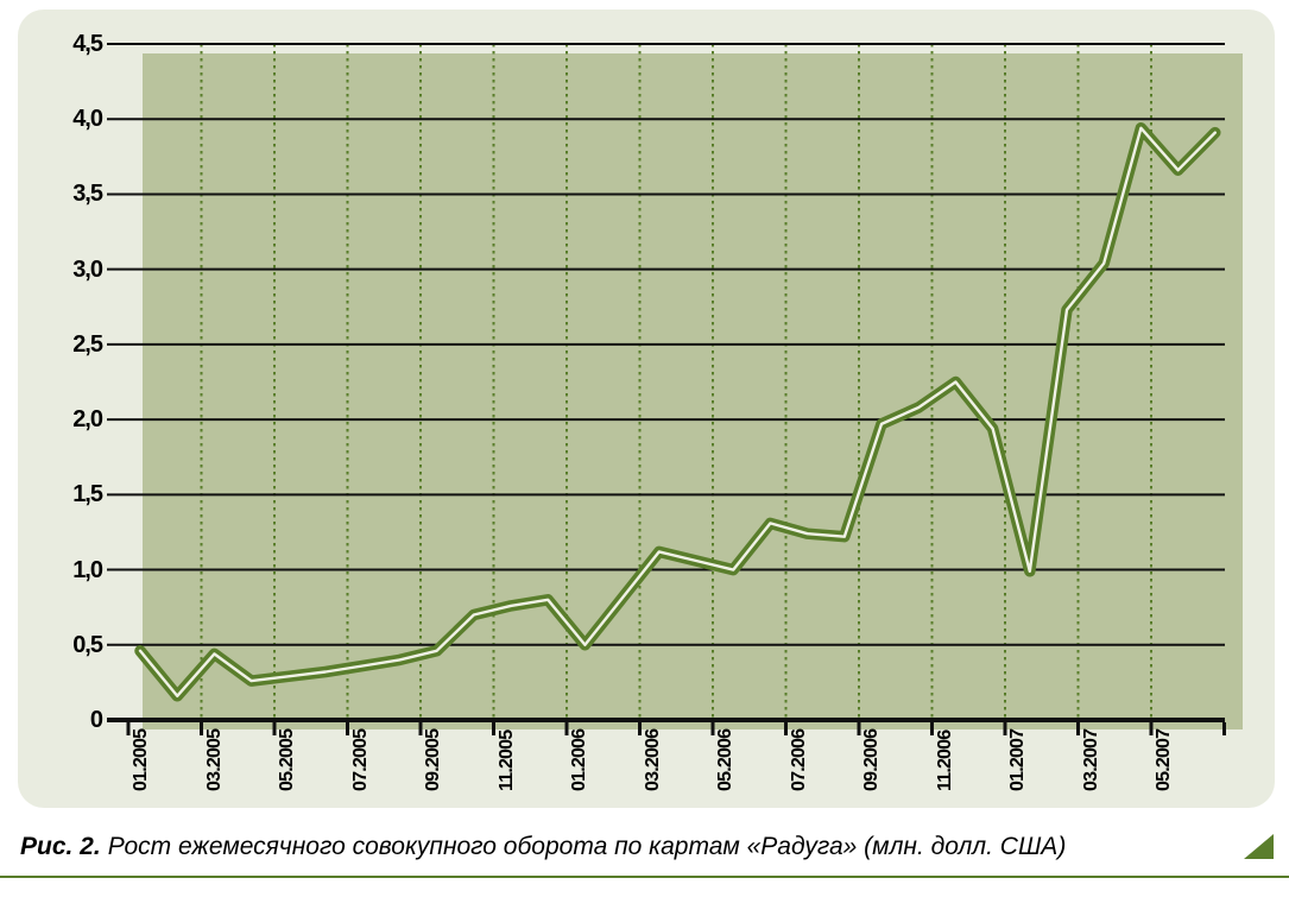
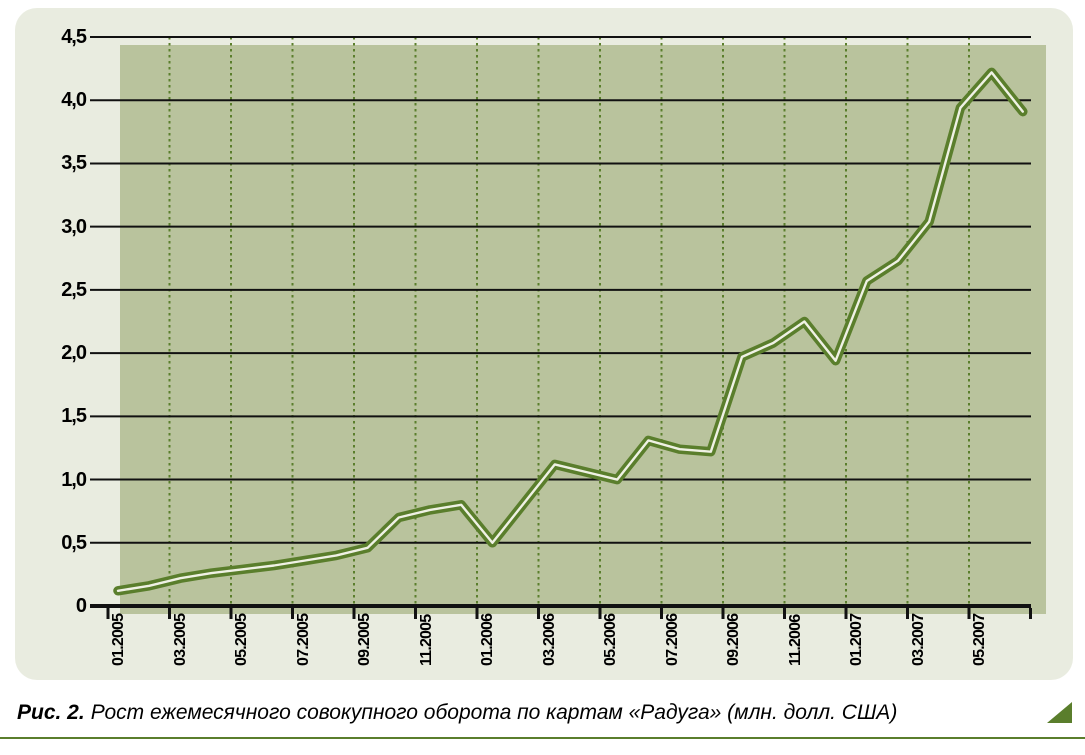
01.2005: 0,46 -> 0,12
03.2005: 0,44 -> 0,22
01.2007: 0,99 -> 2,57
05.2007: 3,66 -> 4,22
